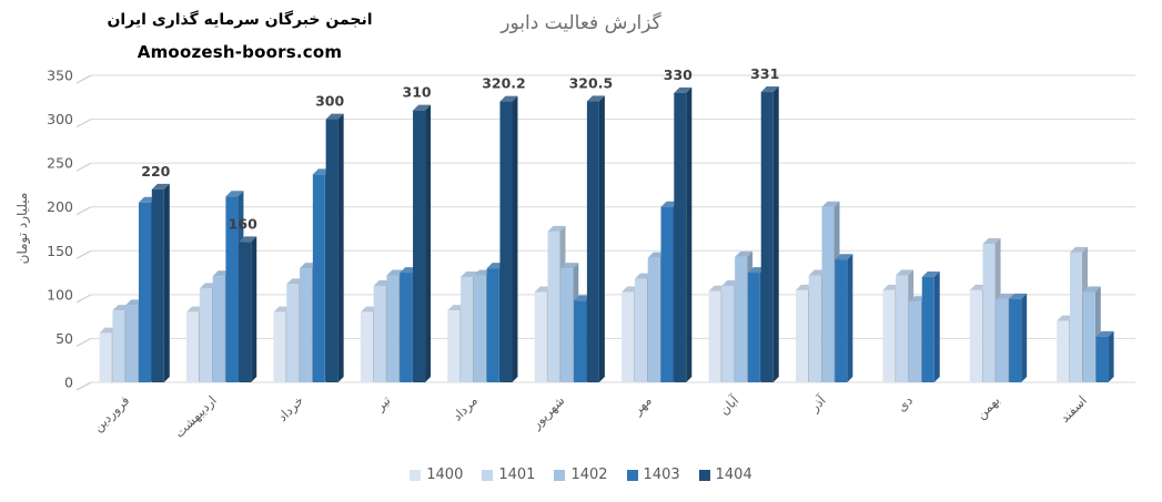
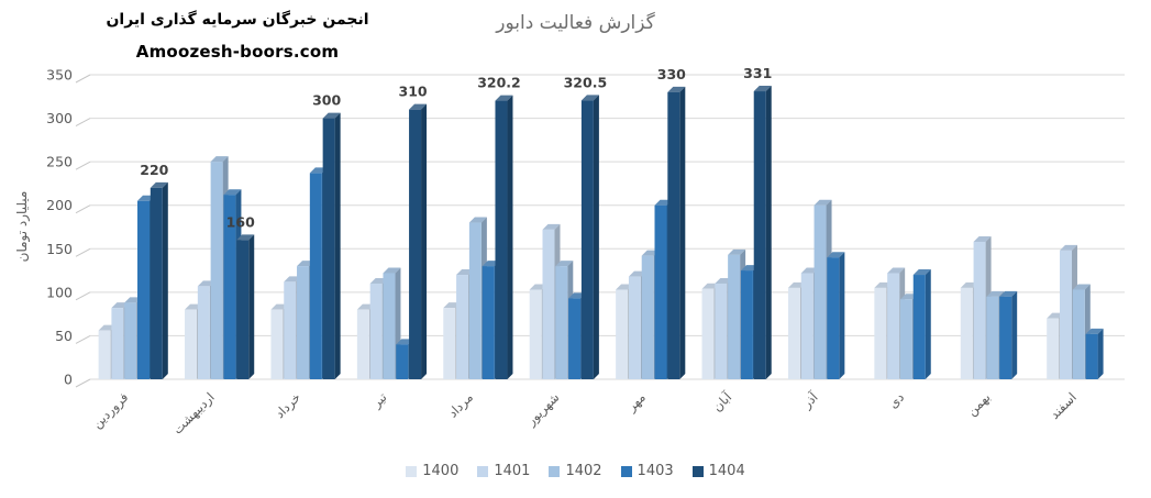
1402/اردیبهشت: 120 -> 250
1403/تیر: 120 -> 40
1402/مرداد: 120 -> 180
